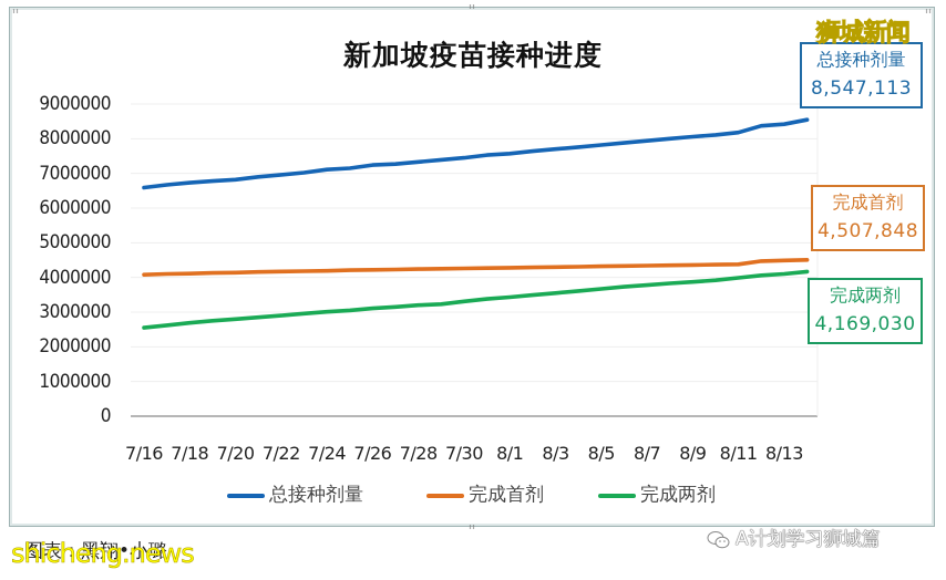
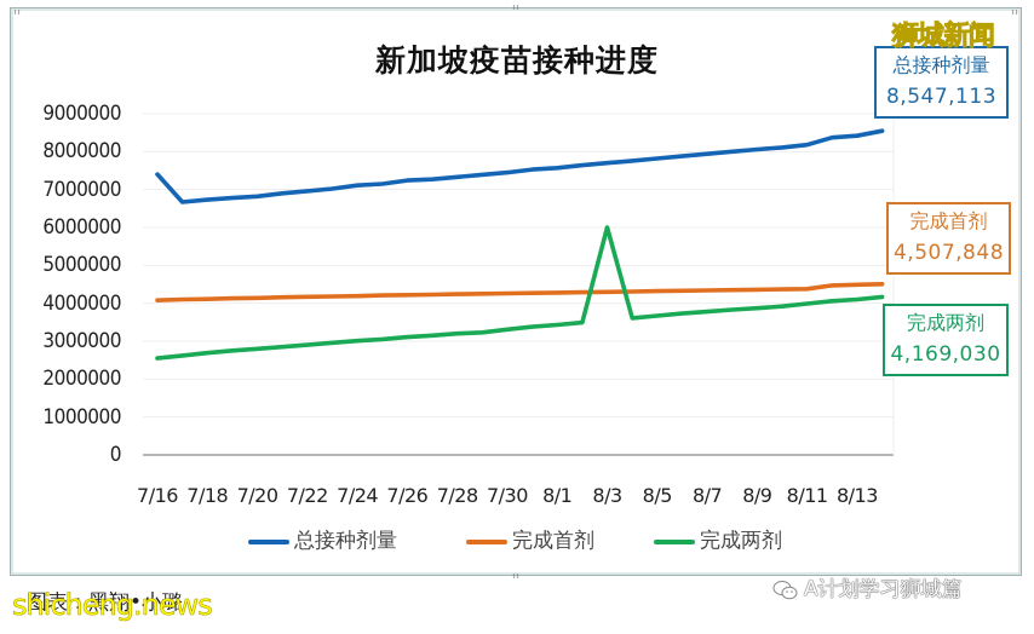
总接种剂量/7/16: 6600000 -> 7400000
完成两剂/8/3: 3600000 -> 6000000
